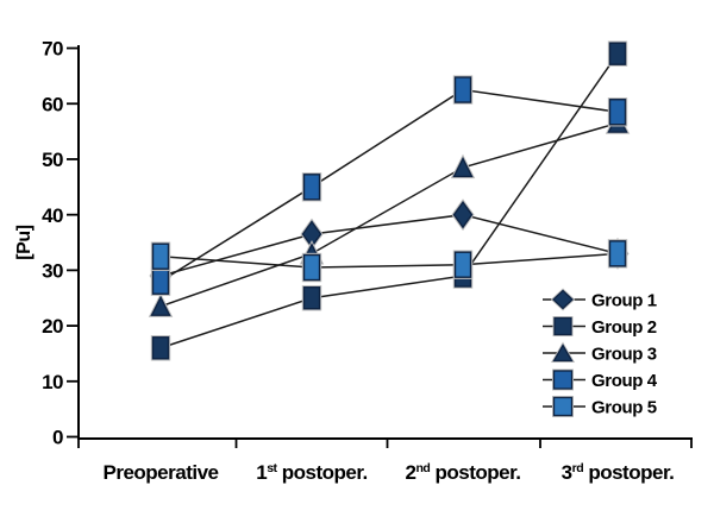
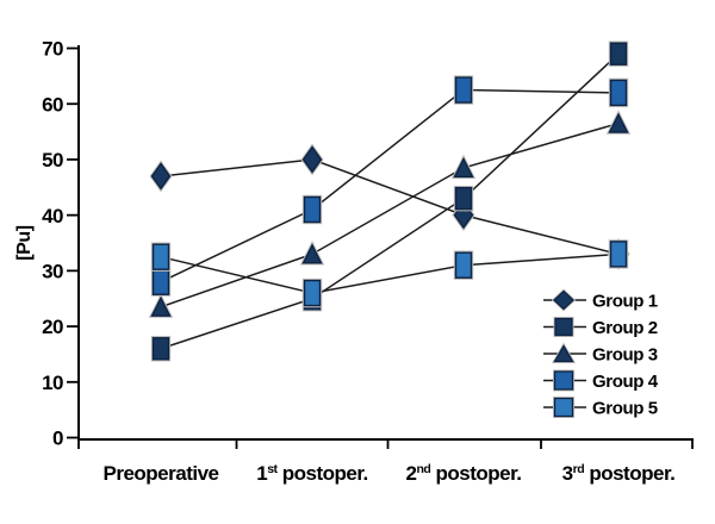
Group 1/Preoperative: 29 -> 47
Group 1/1st postoper.: 36 -> 50
Group 4/1st postoper.: 45 -> 41
Group 5/1st postoper.: 30 -> 26
Group 2/2nd postoper.: 29 -> 43
Group 4/3rd postoper.: 58 -> 62
